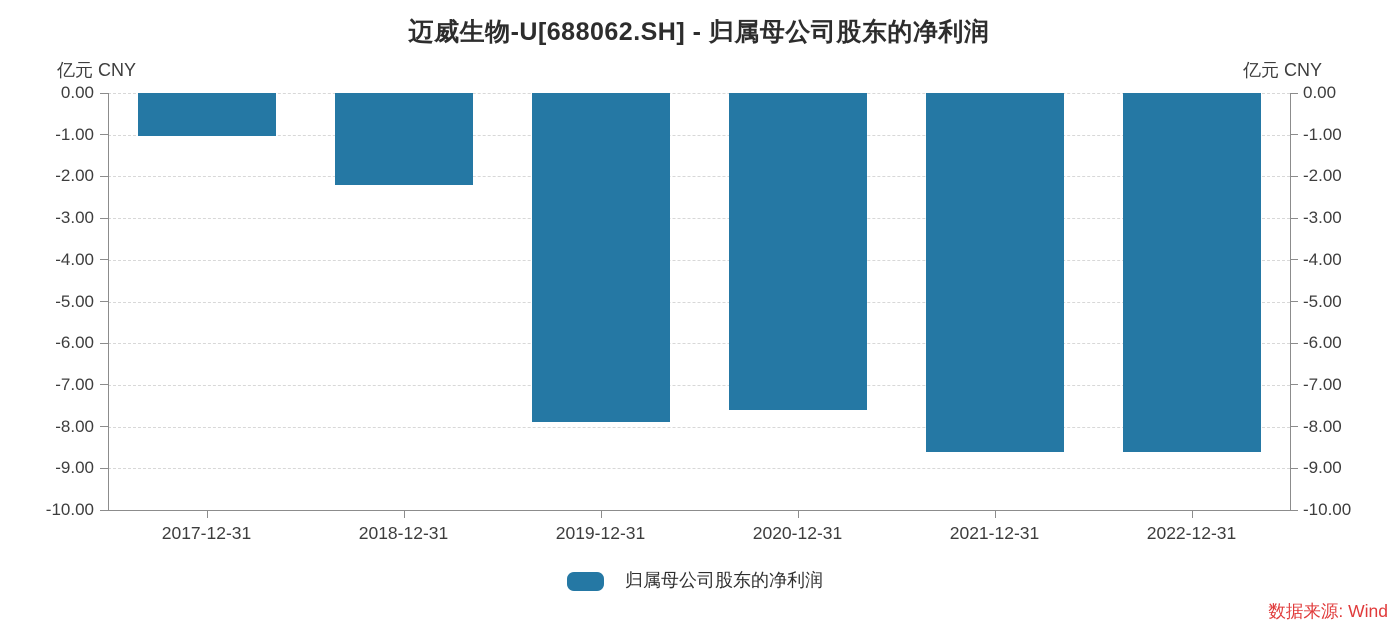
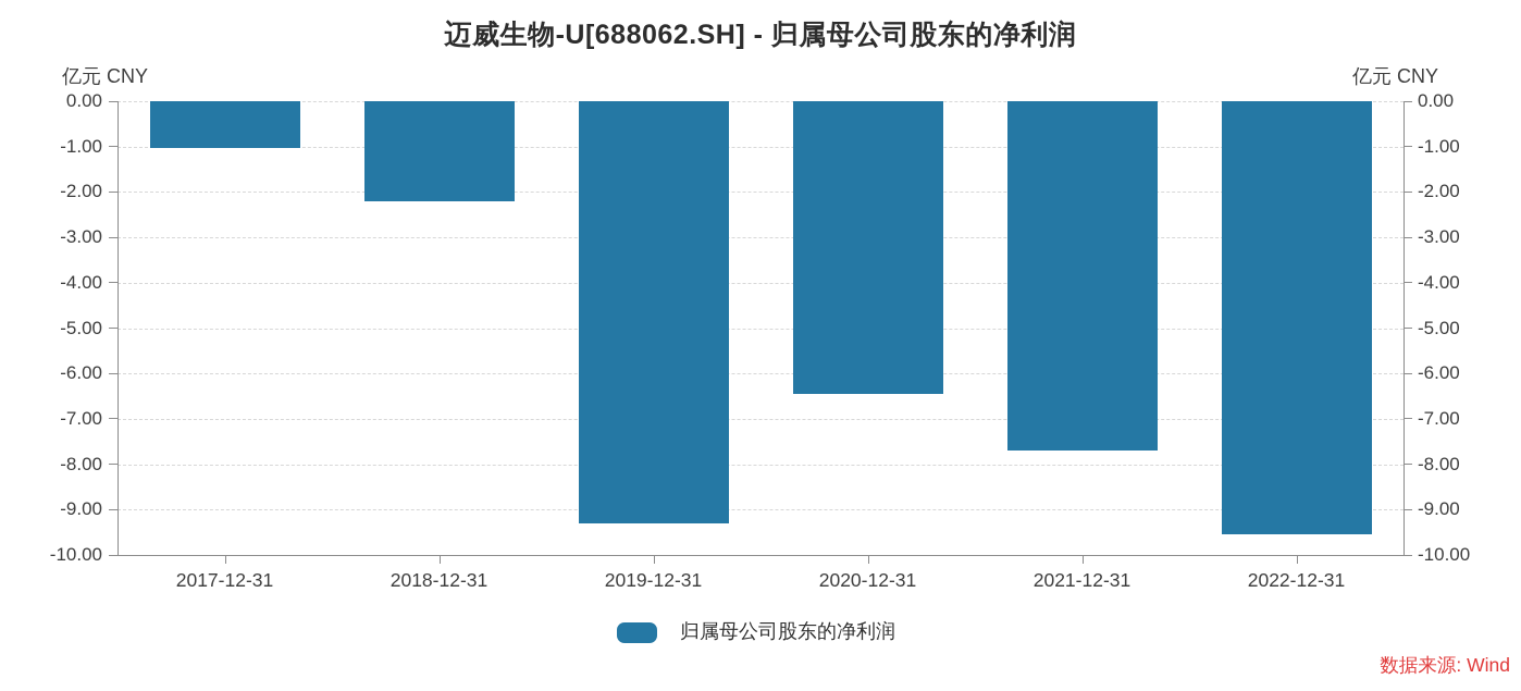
2019-12-31: -7.9 -> -9.3
2020-12-31: -7.6 -> -6.4
2021-12-31: -8.6 -> -7.7
2022-12-31: -8.6 -> -9.6
